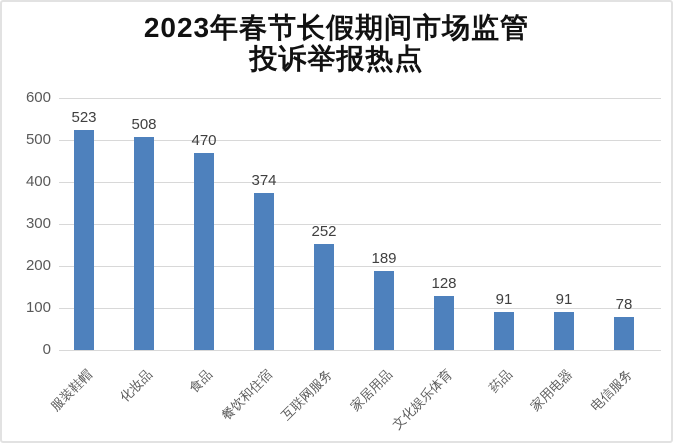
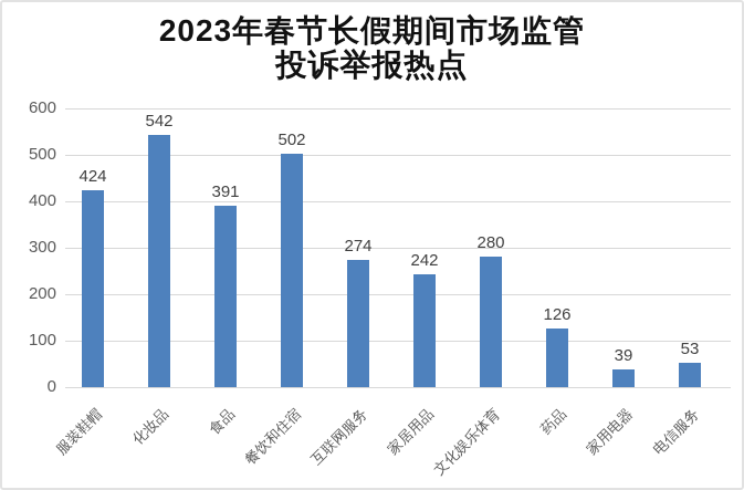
服装鞋帽: 523 -> 424
化妆品: 508 -> 542
食品: 470 -> 391
餐饮和住宿: 374 -> 502
互联网服务: 252 -> 274
家居用品: 189 -> 242
文化娱乐体育: 128 -> 280
药品: 91 -> 126
家用电器: 91 -> 39
电信服务: 78 -> 53
